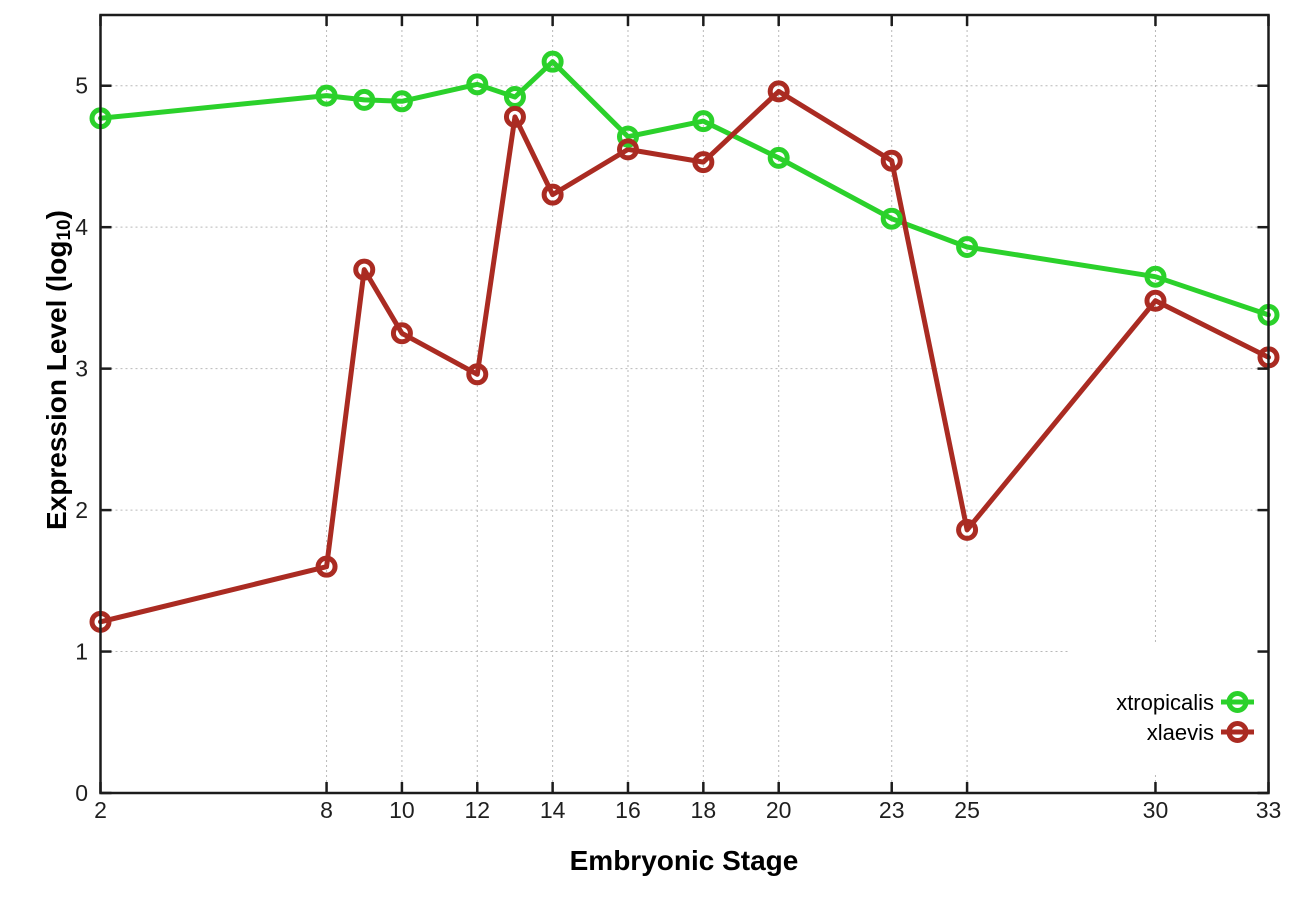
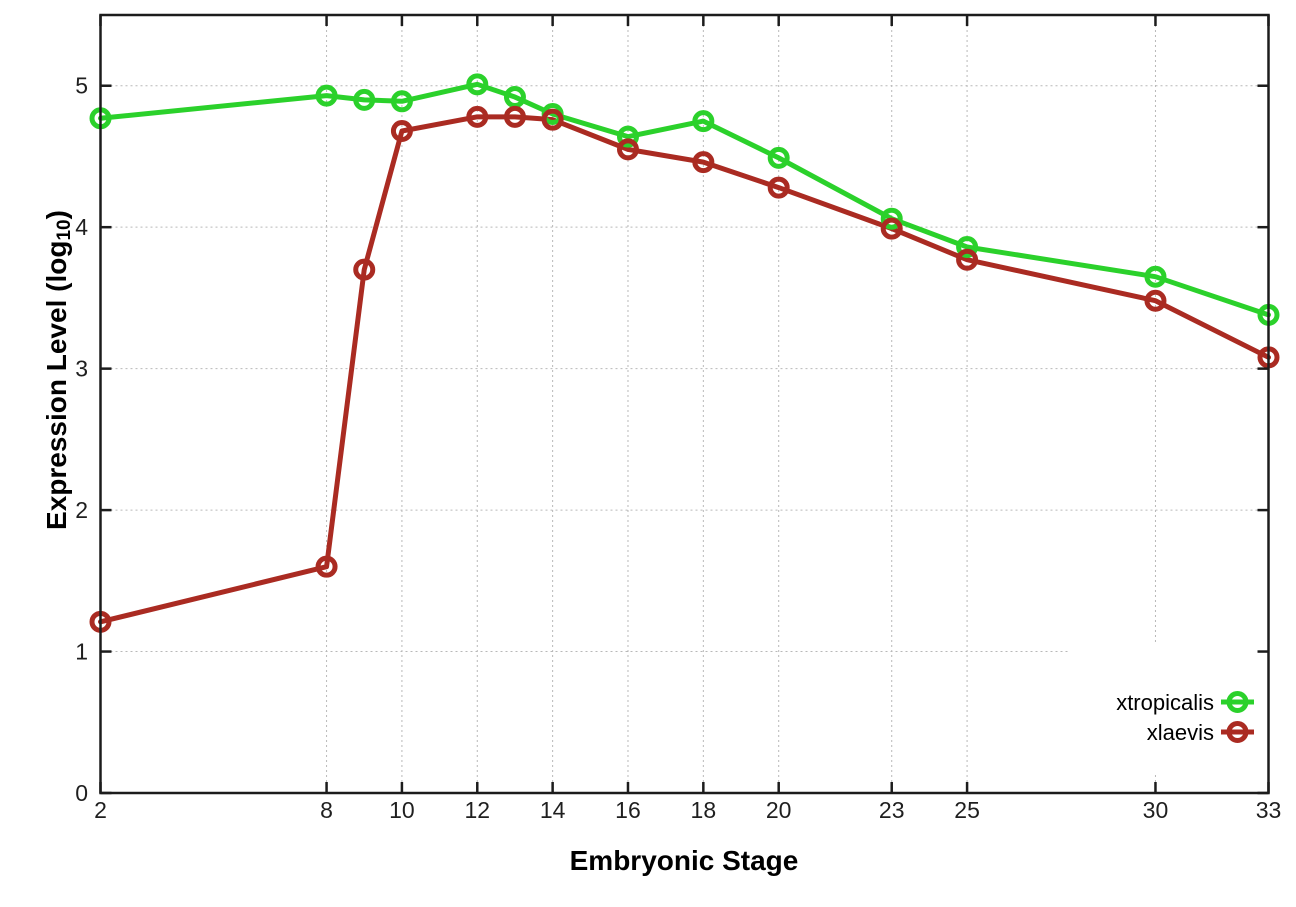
xlaevis/10: 3.25 -> 4.68
xlaevis/12: 2.96 -> 4.78
xtropicalis/14: 5.17 -> 4.80
xlaevis/14: 4.23 -> 4.76
xlaevis/20: 4.96 -> 4.28
xlaevis/23: 4.47 -> 3.99
xlaevis/25: 1.86 -> 3.77
